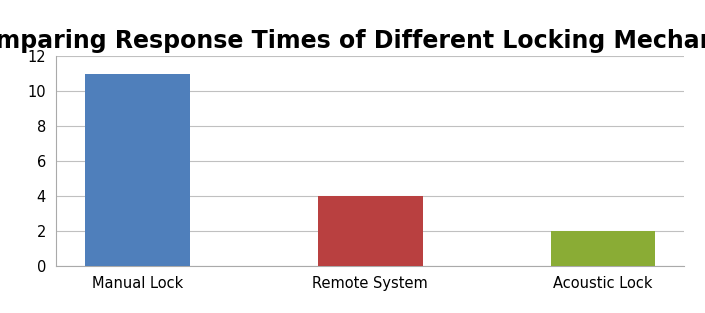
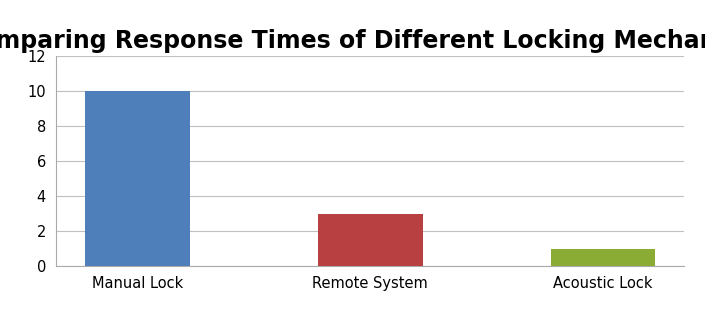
Manual Lock: 11 -> 10
Remote System: 4 -> 3
Acoustic Lock: 2 -> 1
